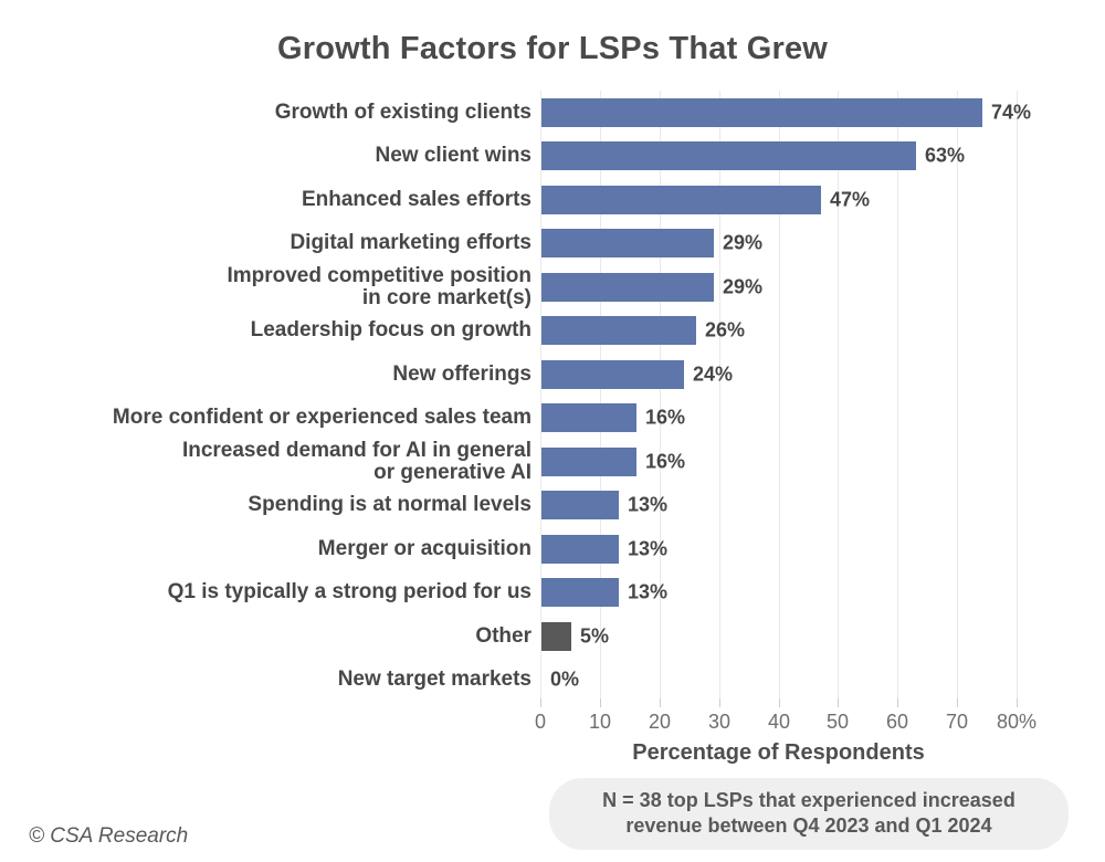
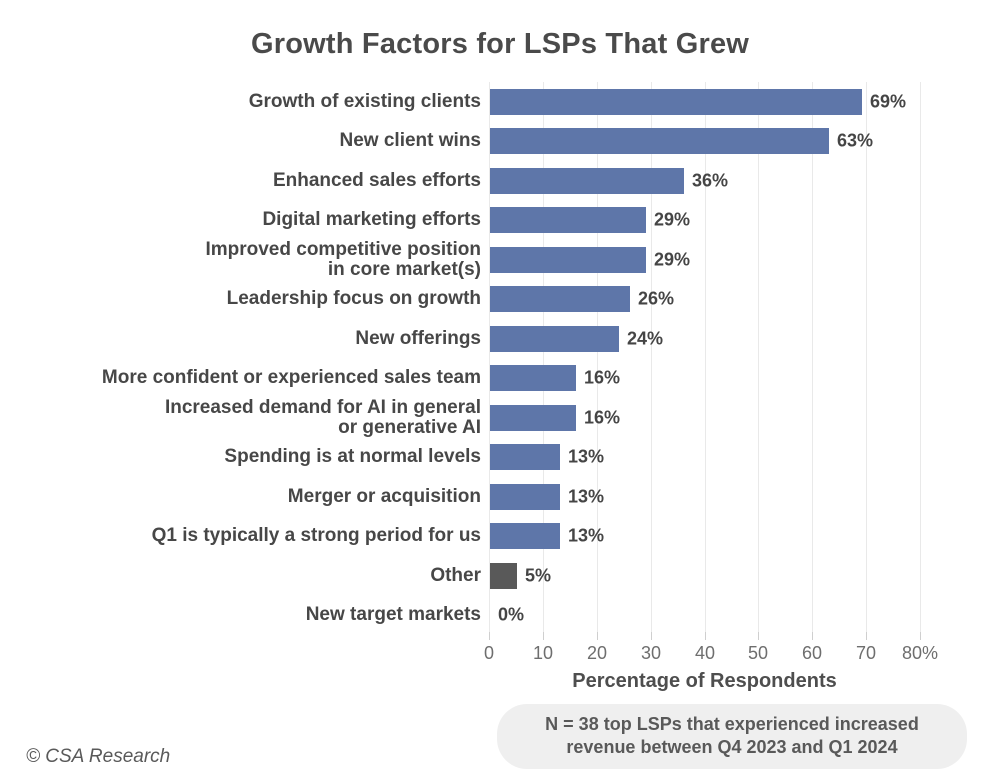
Growth of existing clients: 74% -> 69%
Enhanced sales efforts: 47% -> 36%
